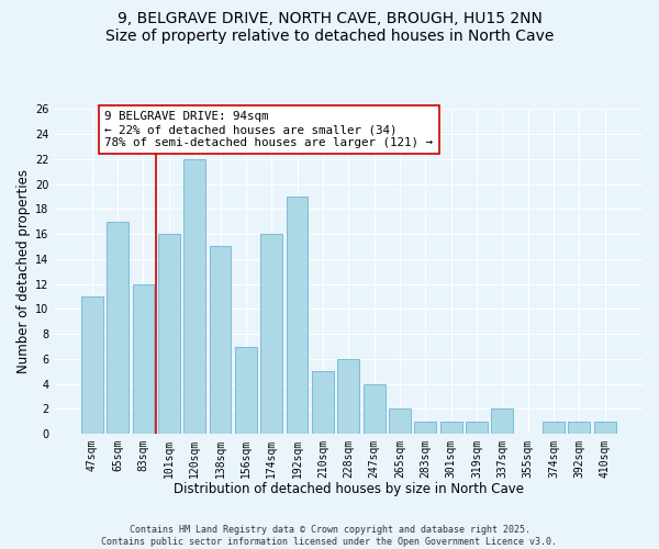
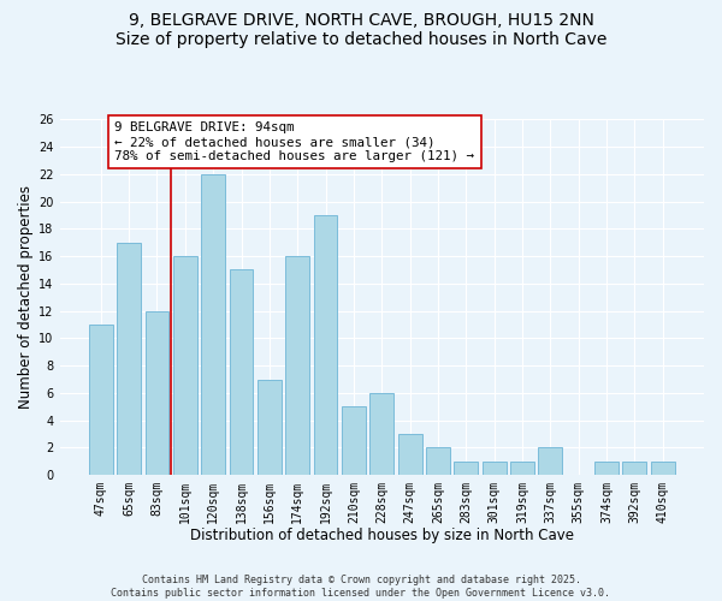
247sqm: 4 -> 3
